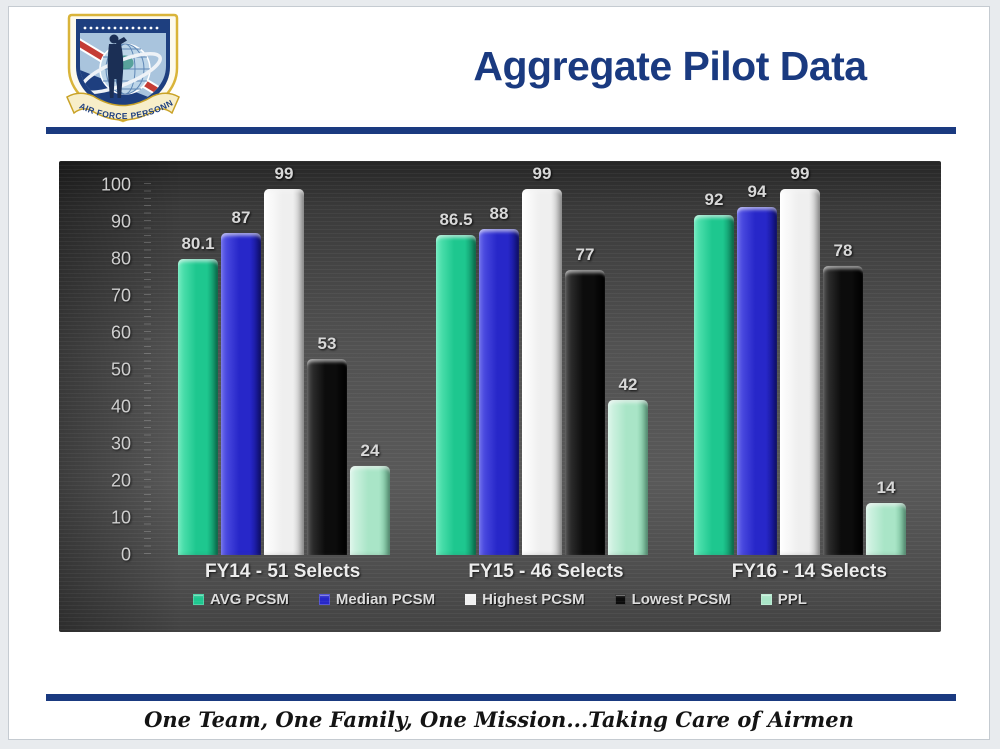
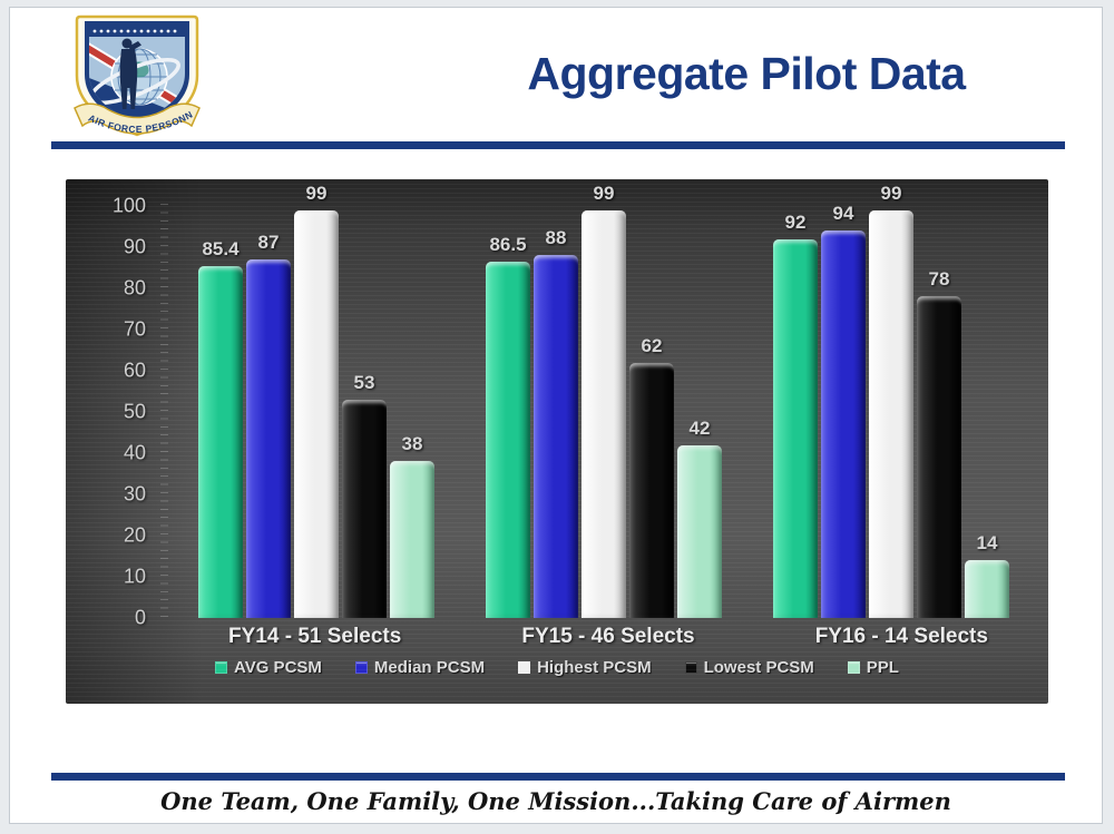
AVG PCSM/FY14 - 51 Selects: 80.1 -> 85.4
PPL/FY14 - 51 Selects: 24 -> 38
Lowest PCSM/FY15 - 46 Selects: 77 -> 62
